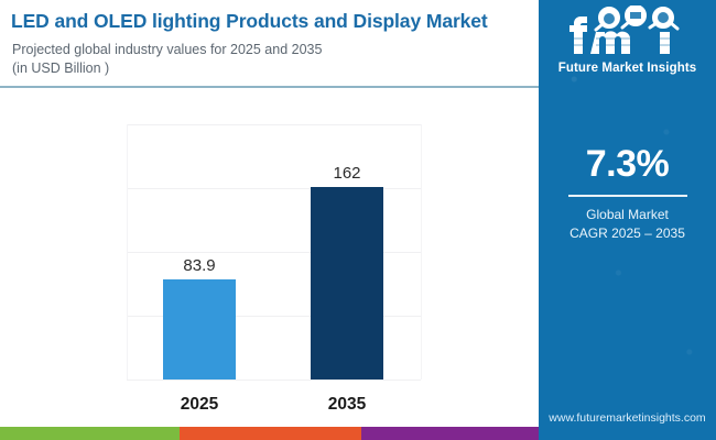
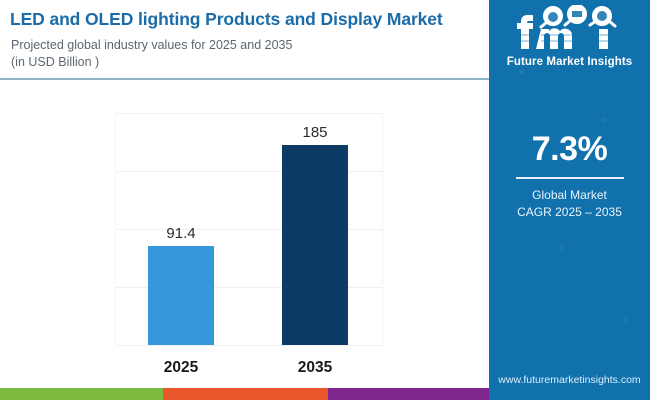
2025: 83.9 -> 91.4
2035: 162 -> 185
